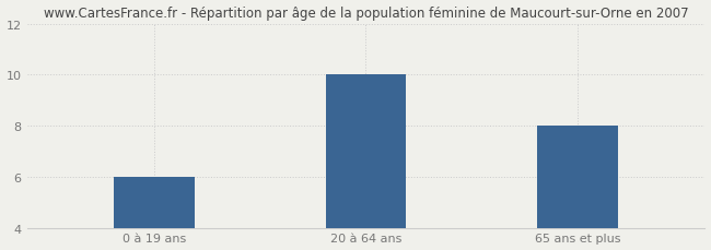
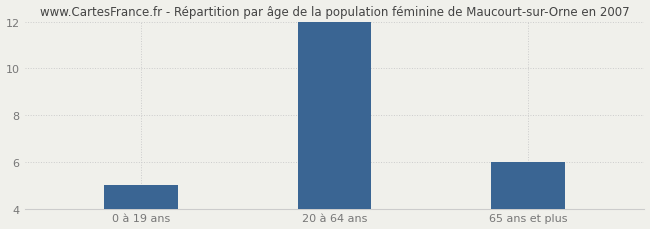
0 à 19 ans: 6 -> 5
20 à 64 ans: 10 -> 12
65 ans et plus: 8 -> 6
